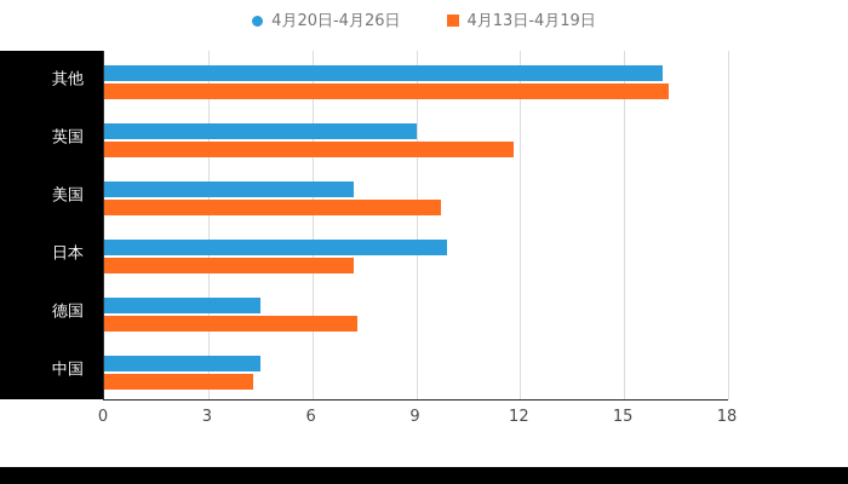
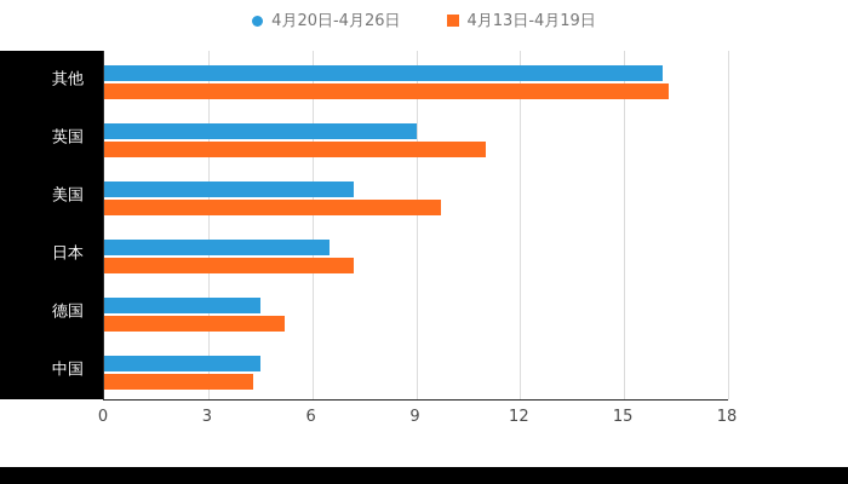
4月13日-4月19日/英国: 11.8 -> 11.0
4月20日-4月26日/日本: 9.9 -> 6.5
4月13日-4月19日/德国: 7.3 -> 5.2
